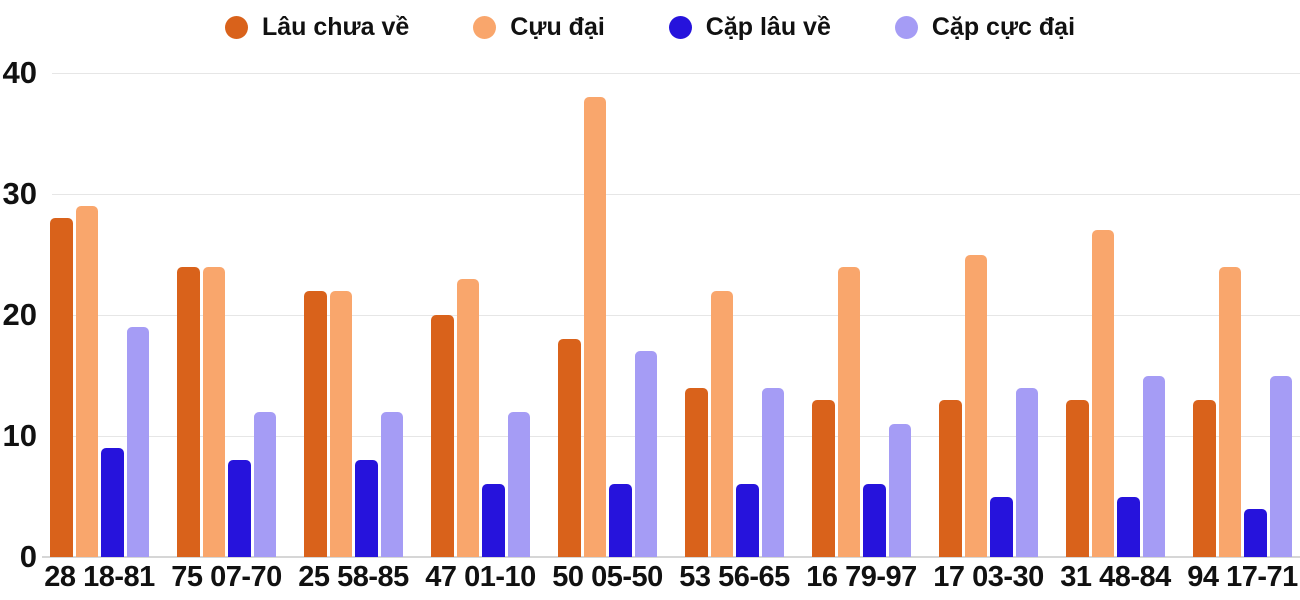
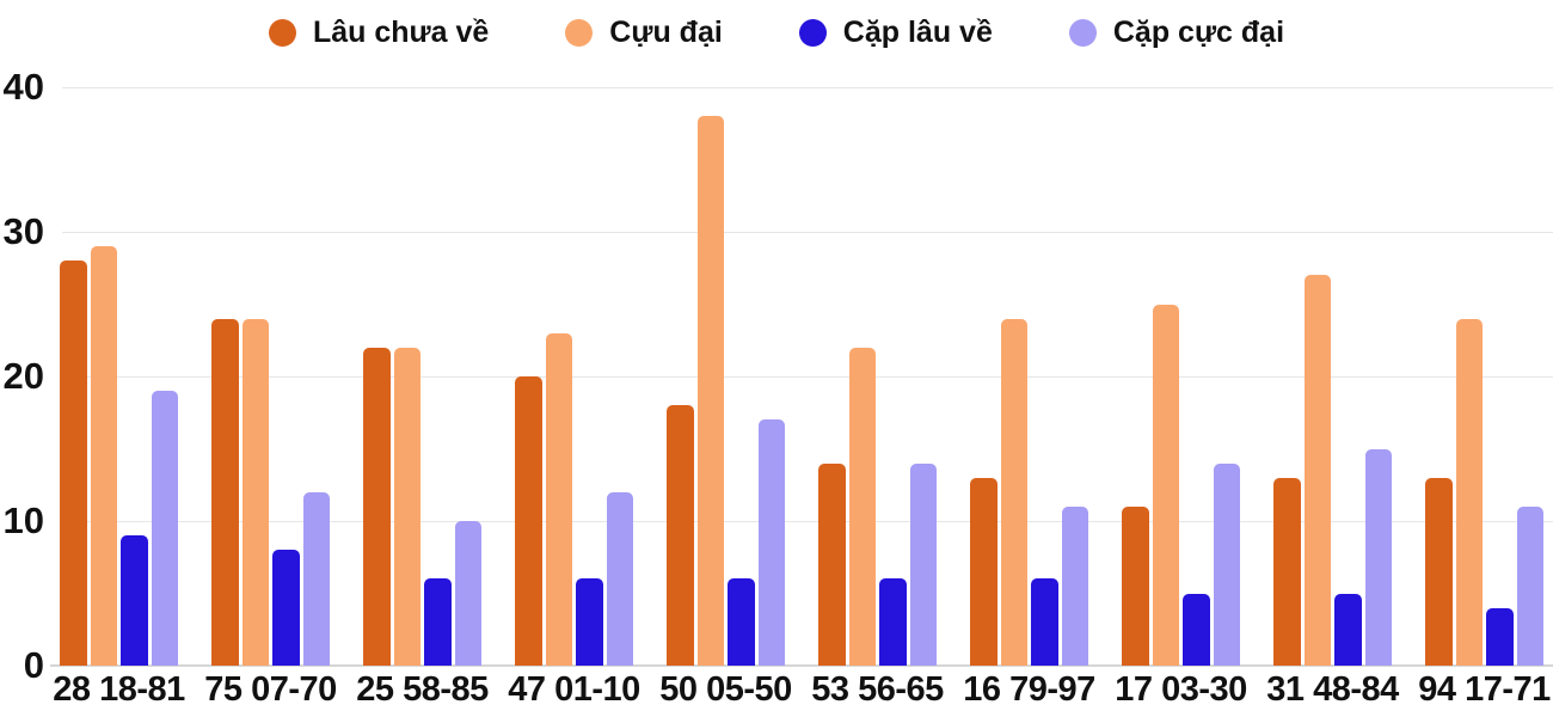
Cặp lâu về/25 58-85: 8 -> 6
Cặp cực đại/25 58-85: 12 -> 10
Lâu chưa về/17 03-30: 13 -> 11
Cặp cực đại/94 17-71: 15 -> 11
